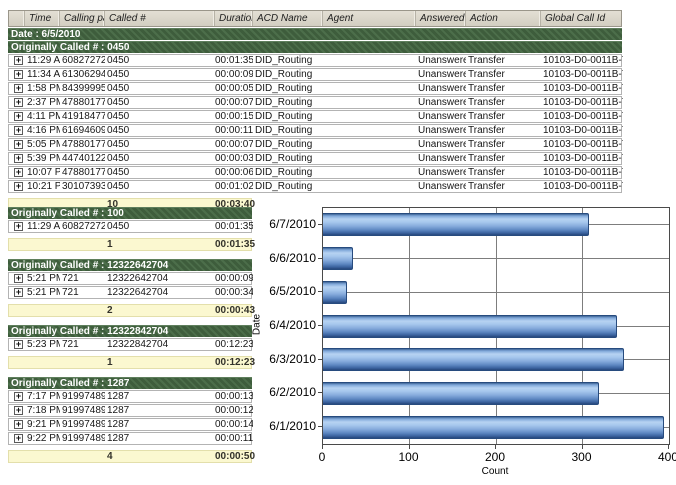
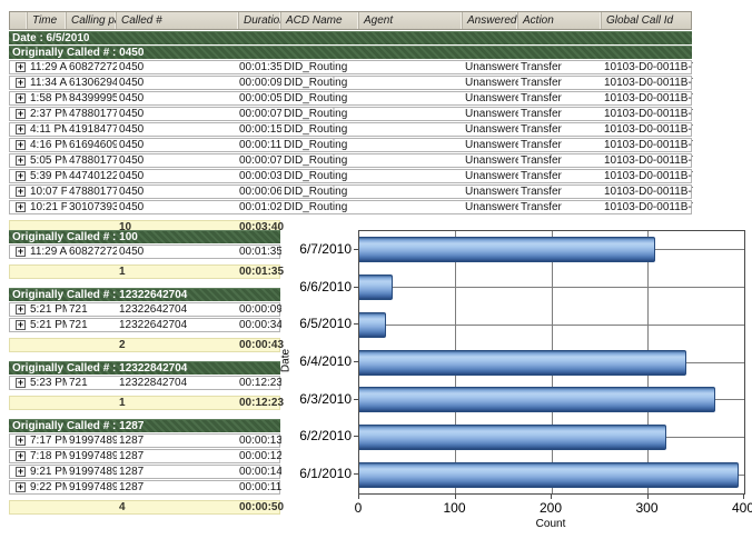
6/3/2010: 350 -> 370
